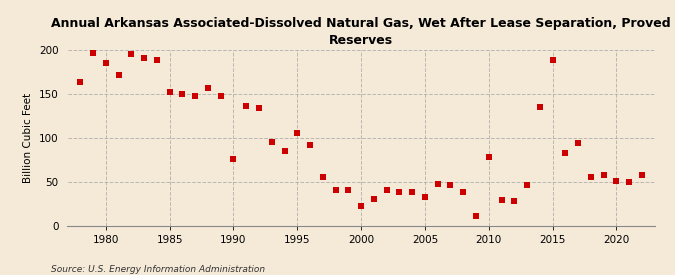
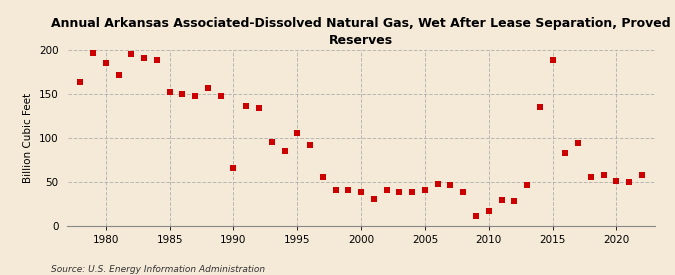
1990: 76 -> 65
2000: 22 -> 38
2005: 32 -> 40
2010: 78 -> 16
